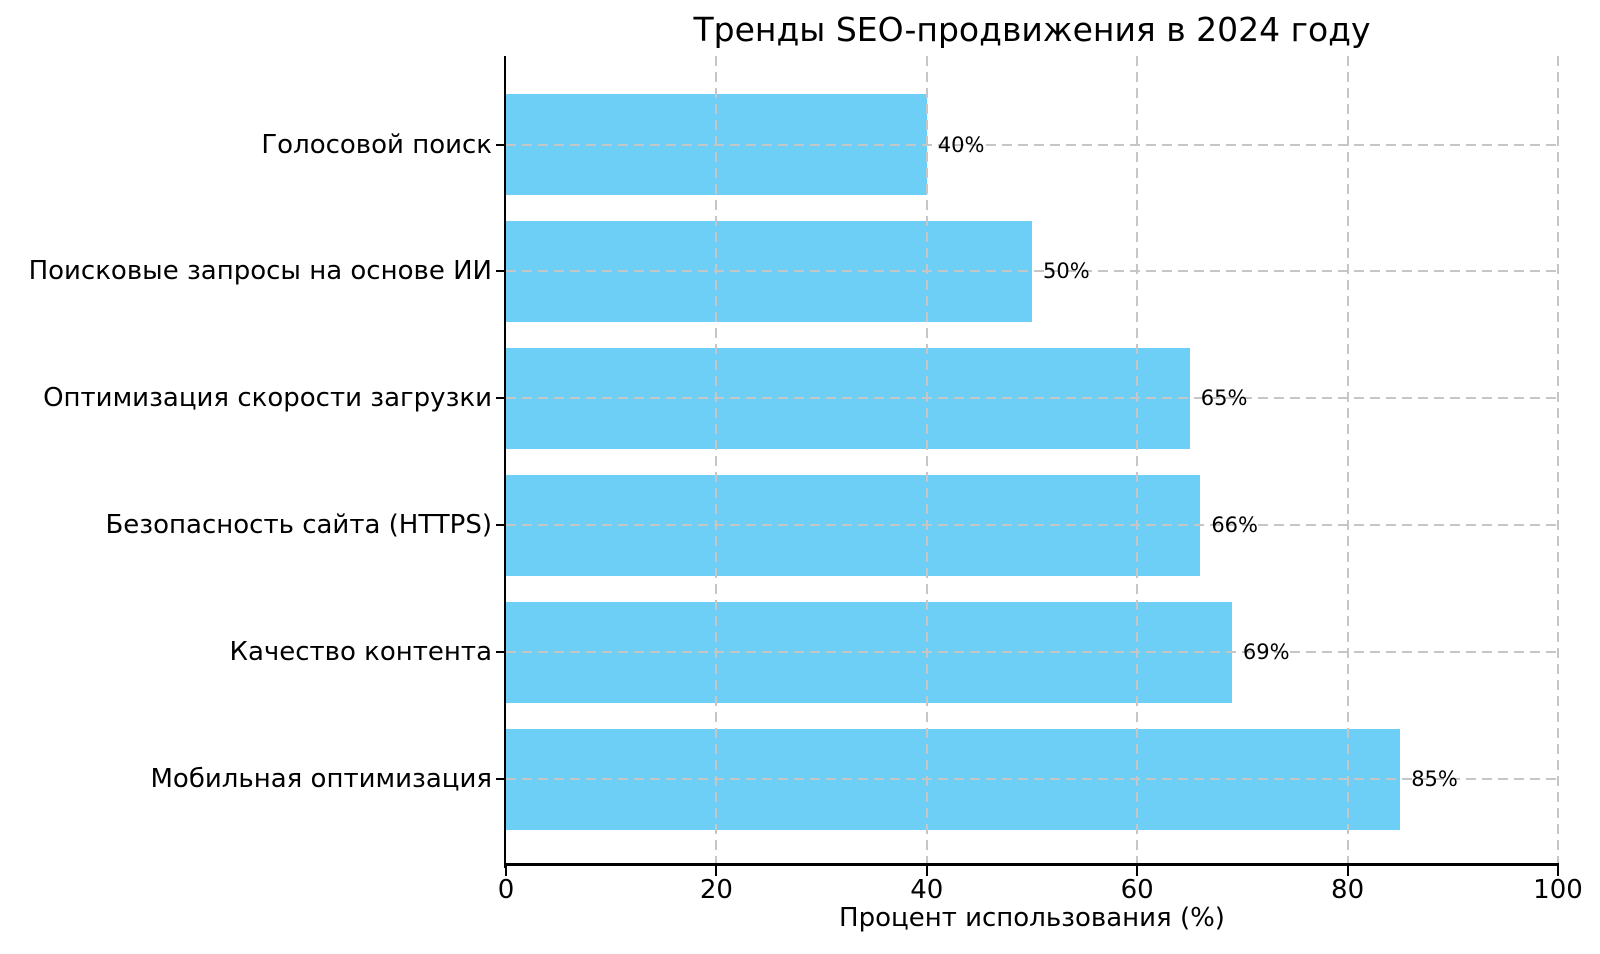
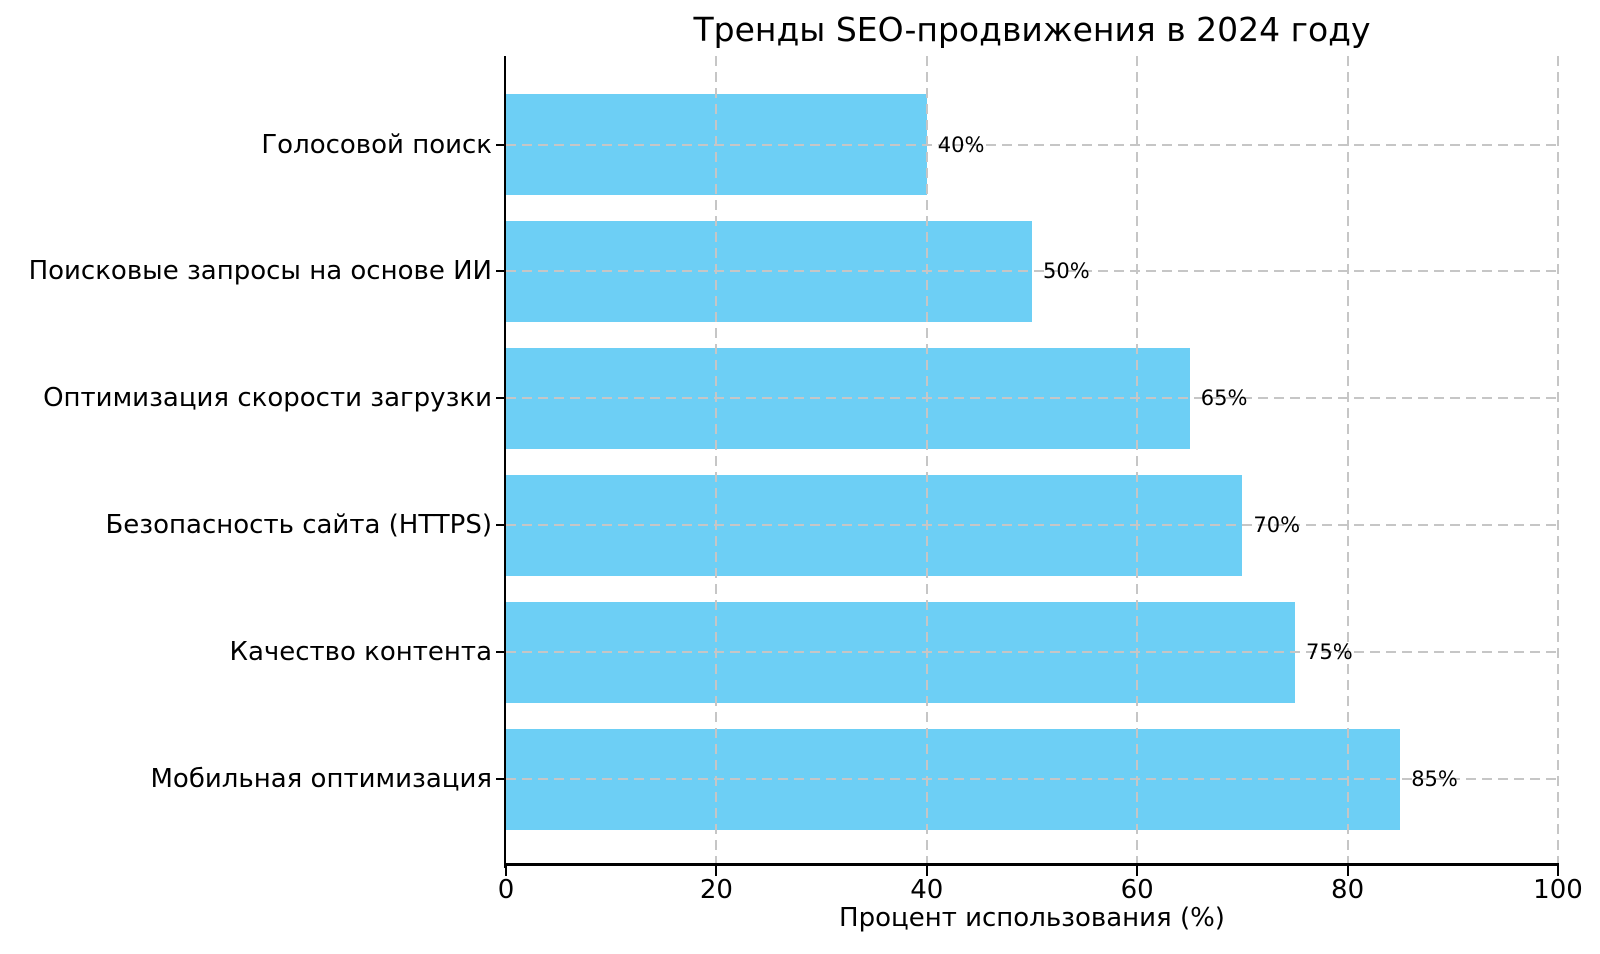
Безопасность сайта (HTTPS): 66% -> 70%
Качество контента: 69% -> 75%
